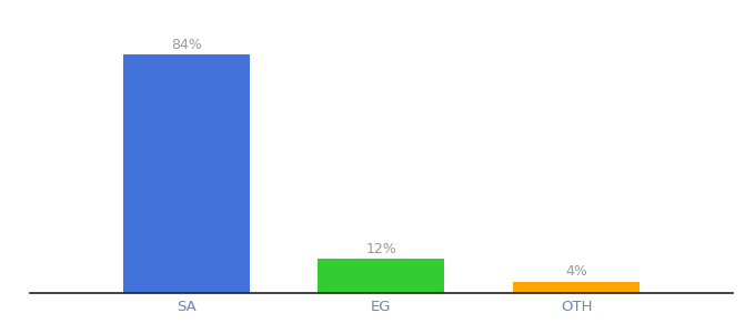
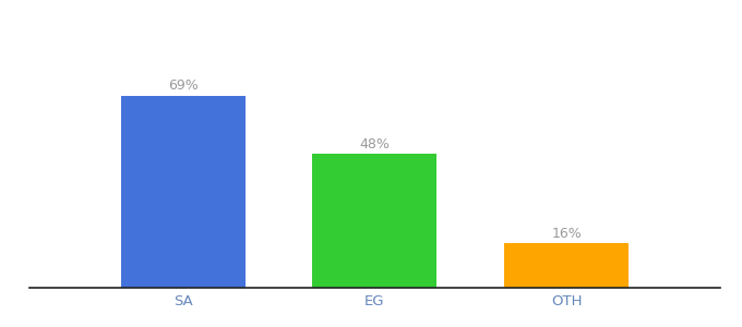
SA: 84% -> 69%
EG: 12% -> 48%
OTH: 4% -> 16%
